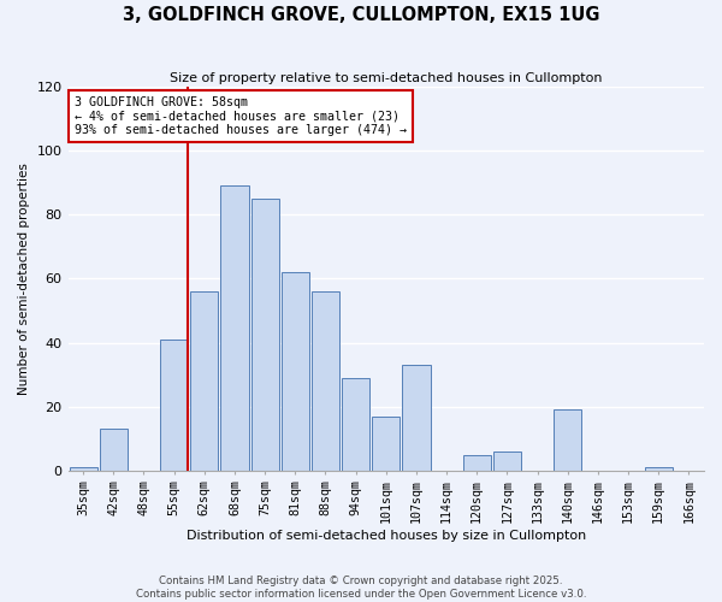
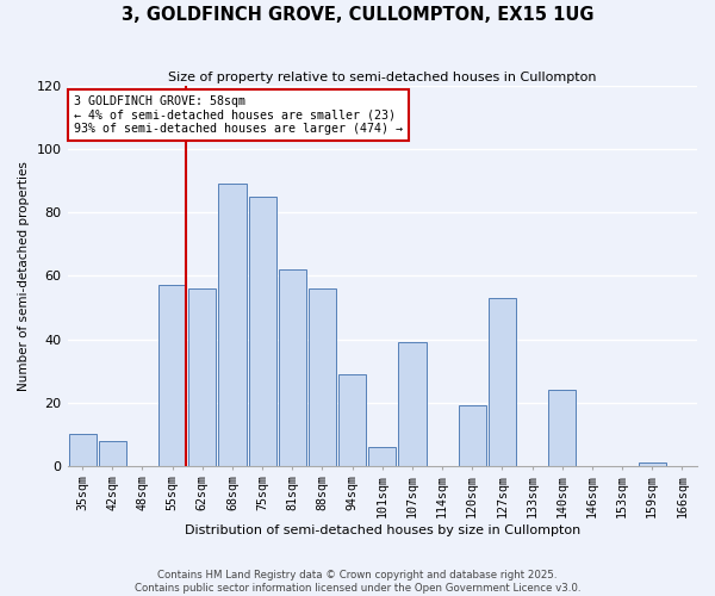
35sqm: 1 -> 10
42sqm: 13 -> 8
55sqm: 41 -> 57
101sqm: 17 -> 6
107sqm: 33 -> 39
120sqm: 5 -> 19
127sqm: 6 -> 53
140sqm: 19 -> 24
